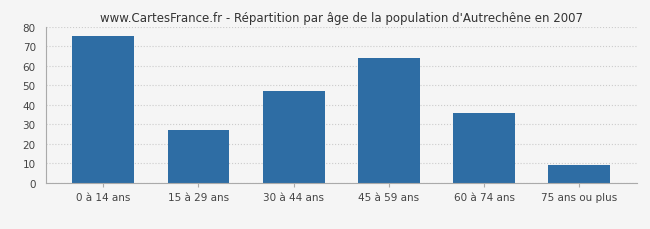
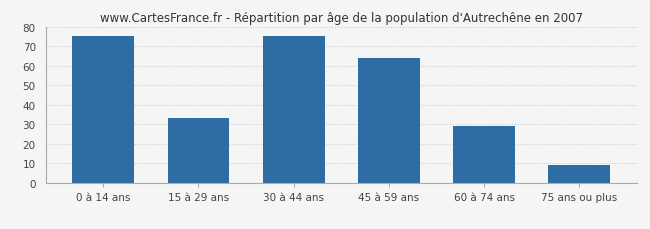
15 à 29 ans: 27 -> 33
30 à 44 ans: 47 -> 75
60 à 74 ans: 36 -> 29
